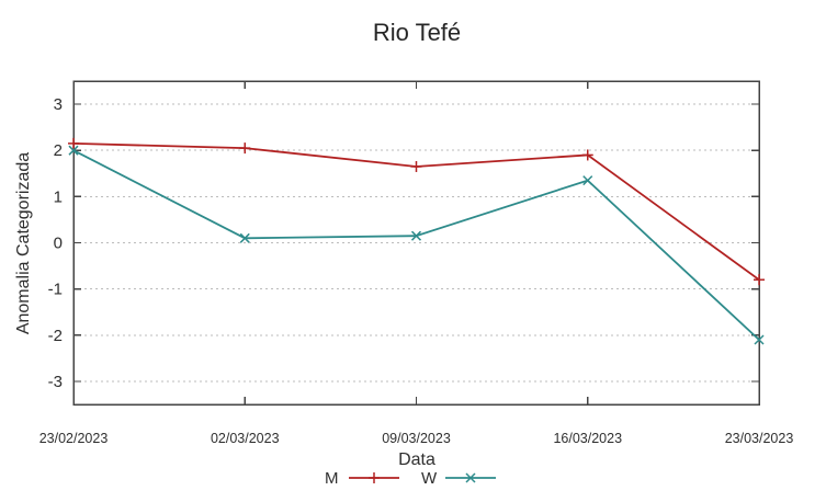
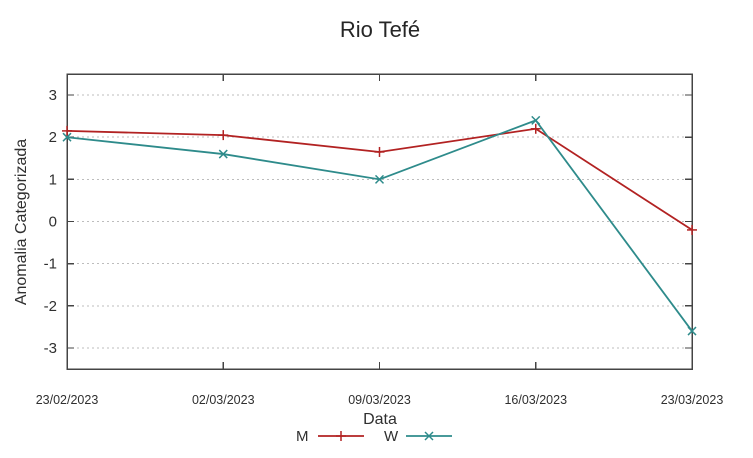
W/02/03/2023: 0.1 -> 1.6
W/09/03/2023: 0.1 -> 1.0
M/16/03/2023: 1.9 -> 2.2
W/16/03/2023: 1.4 -> 2.4
M/23/03/2023: -0.8 -> -0.2
W/23/03/2023: -2.1 -> -2.6
